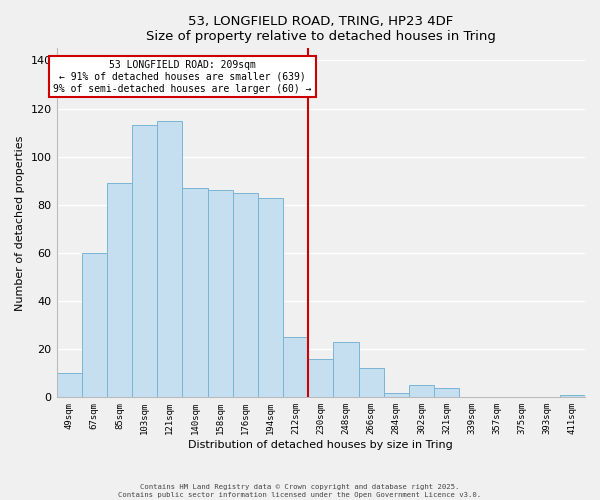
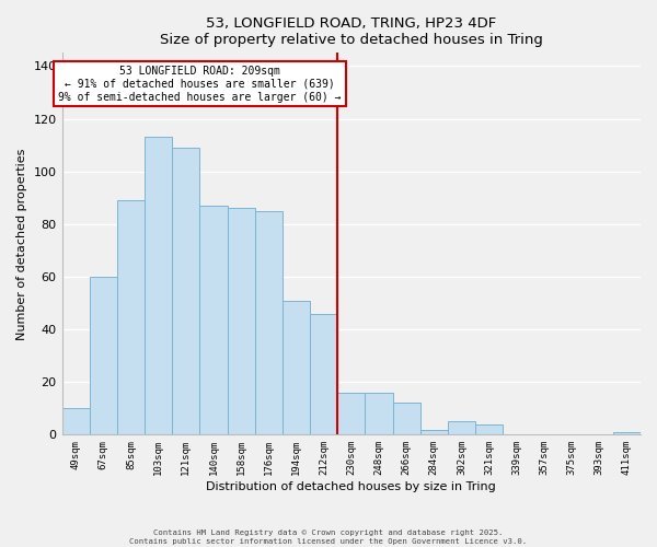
121sqm: 115 -> 109
194sqm: 83 -> 51
212sqm: 25 -> 46
248sqm: 23 -> 16
